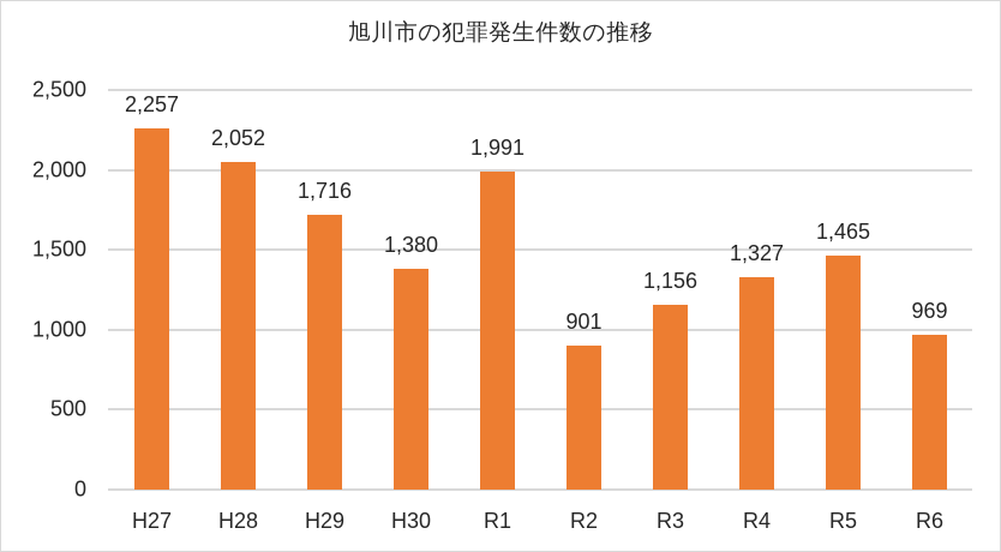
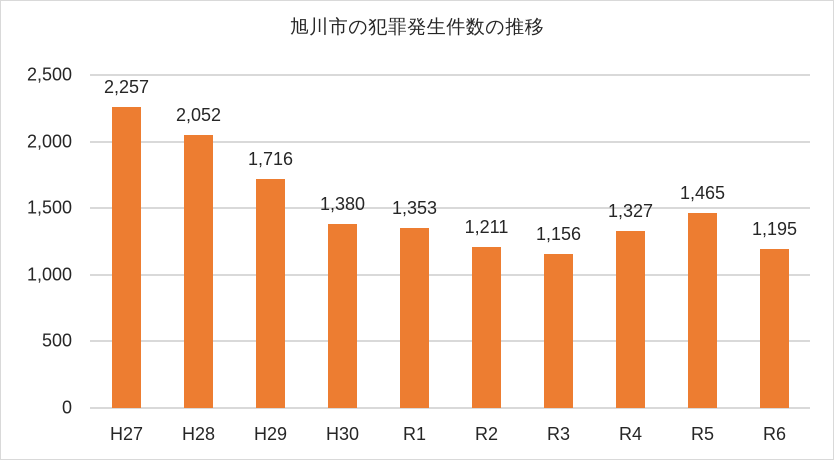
R1: 1,991 -> 1,353
R2: 901 -> 1,211
R6: 969 -> 1,195
